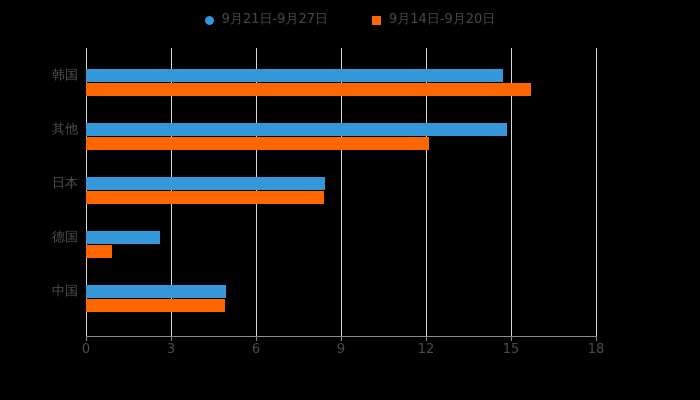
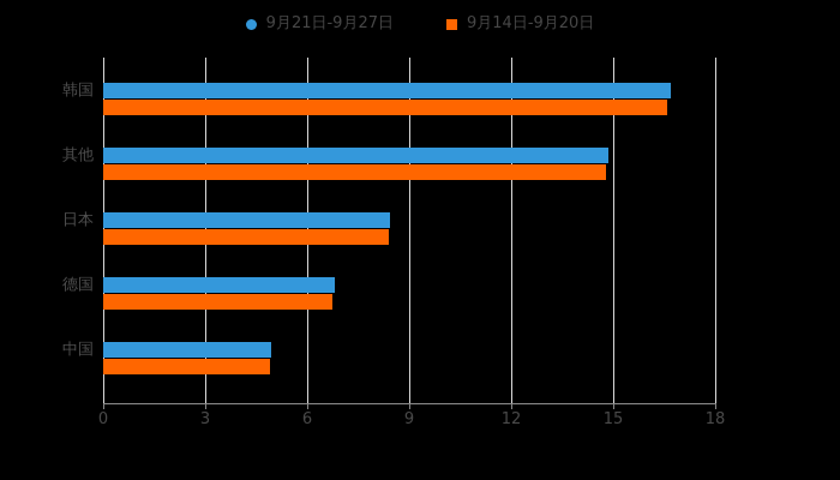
9月21日-9月27日/韩国: 14.7 -> 16.7
9月14日-9月20日/韩国: 15.7 -> 16.6
9月14日-9月20日/其他: 12.1 -> 14.8
9月21日-9月27日/德国: 2.6 -> 6.8
9月14日-9月20日/德国: 0.9 -> 6.8
